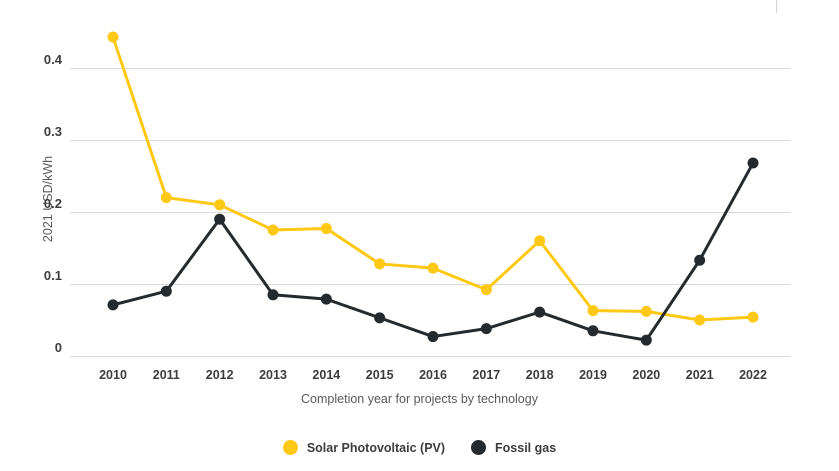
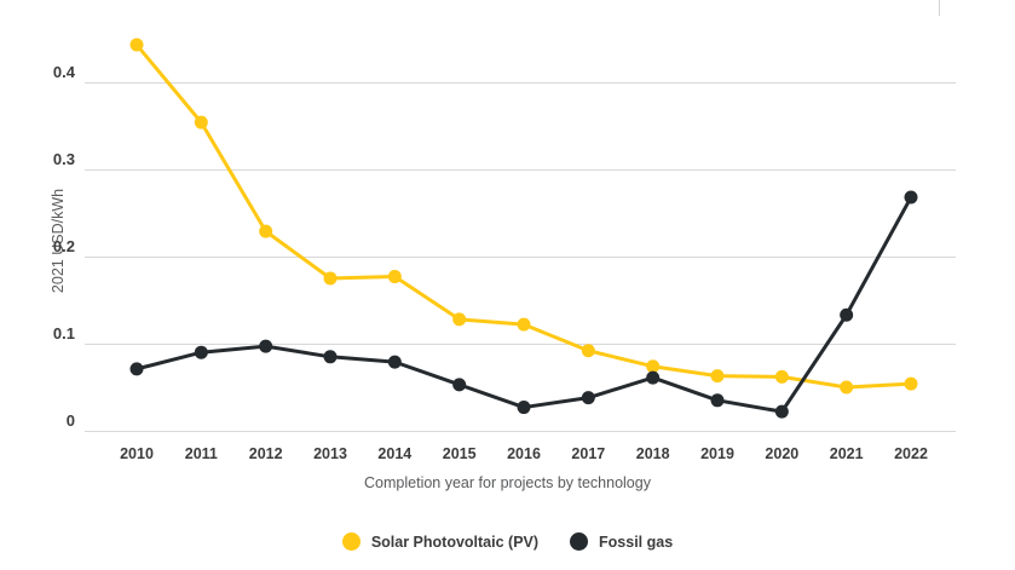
Solar Photovoltaic (PV)/2011: 0.22 -> 0.35
Solar Photovoltaic (PV)/2012: 0.21 -> 0.23
Fossil gas/2012: 0.19 -> 0.10
Solar Photovoltaic (PV)/2018: 0.16 -> 0.07
